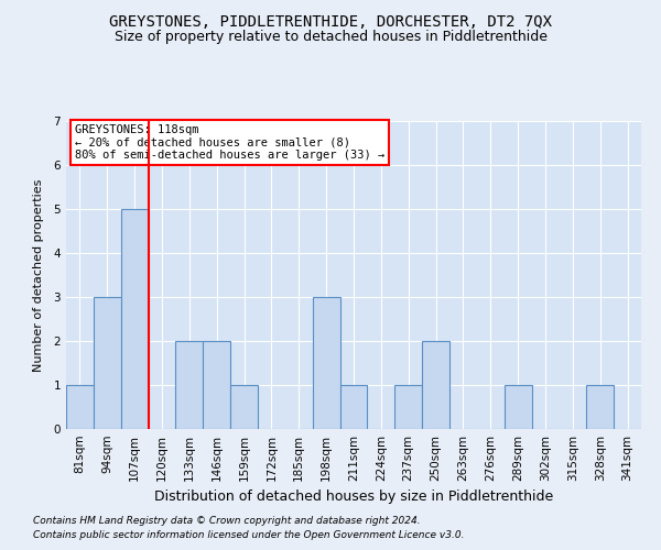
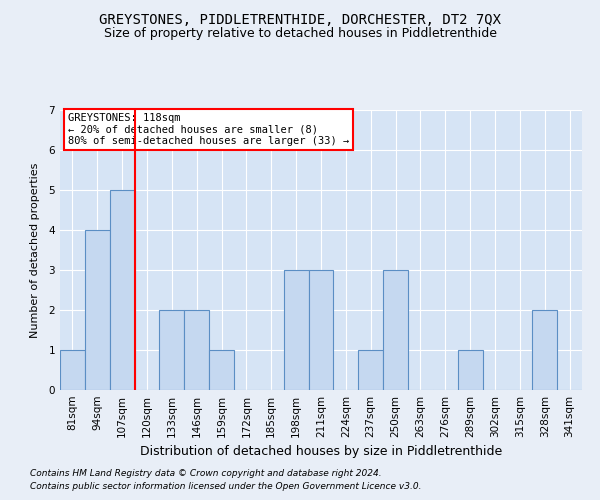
94sqm: 3 -> 4
211sqm: 1 -> 3
250sqm: 2 -> 3
328sqm: 1 -> 2
